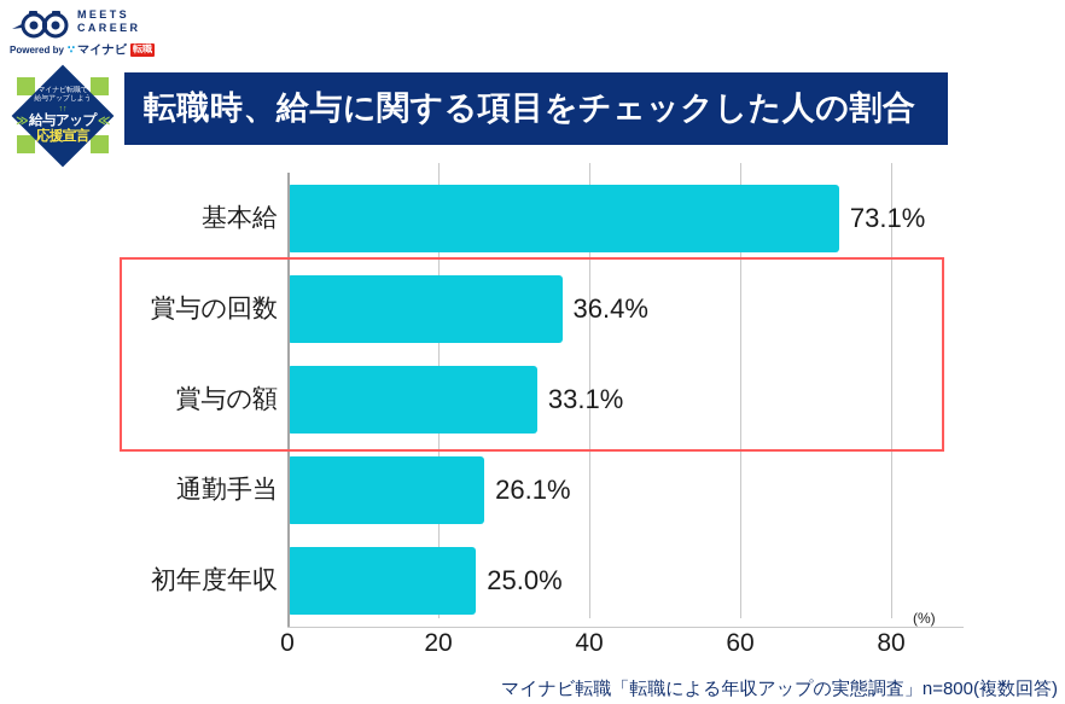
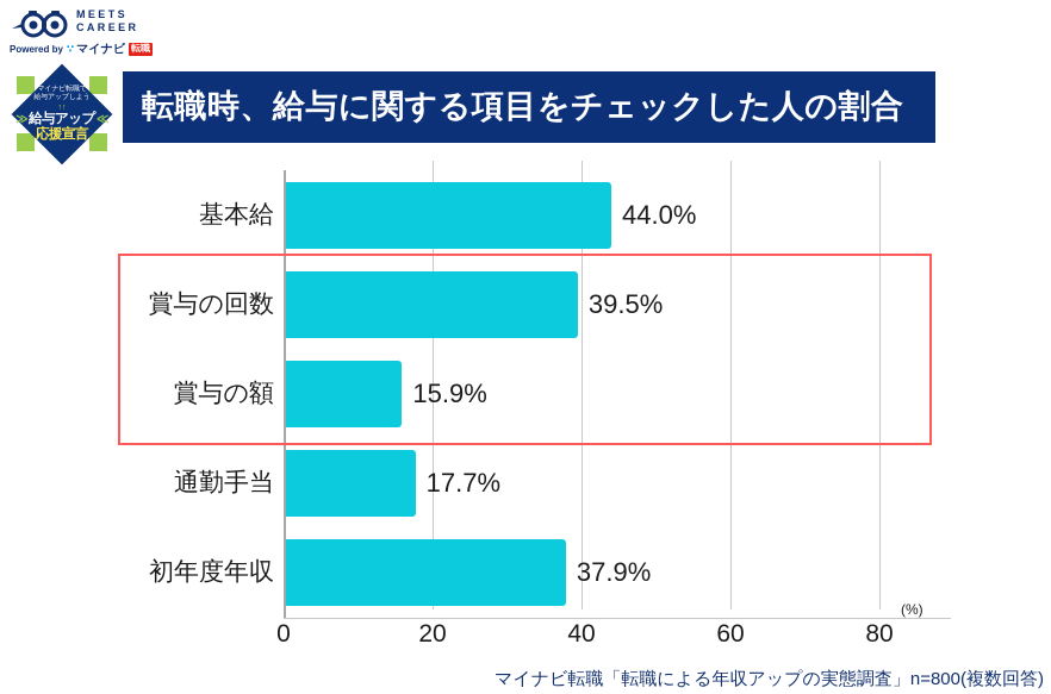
基本給: 73.1% -> 44.0%
賞与の回数: 36.4% -> 39.5%
賞与の額: 33.1% -> 15.9%
通勤手当: 26.1% -> 17.7%
初年度年収: 25.0% -> 37.9%
